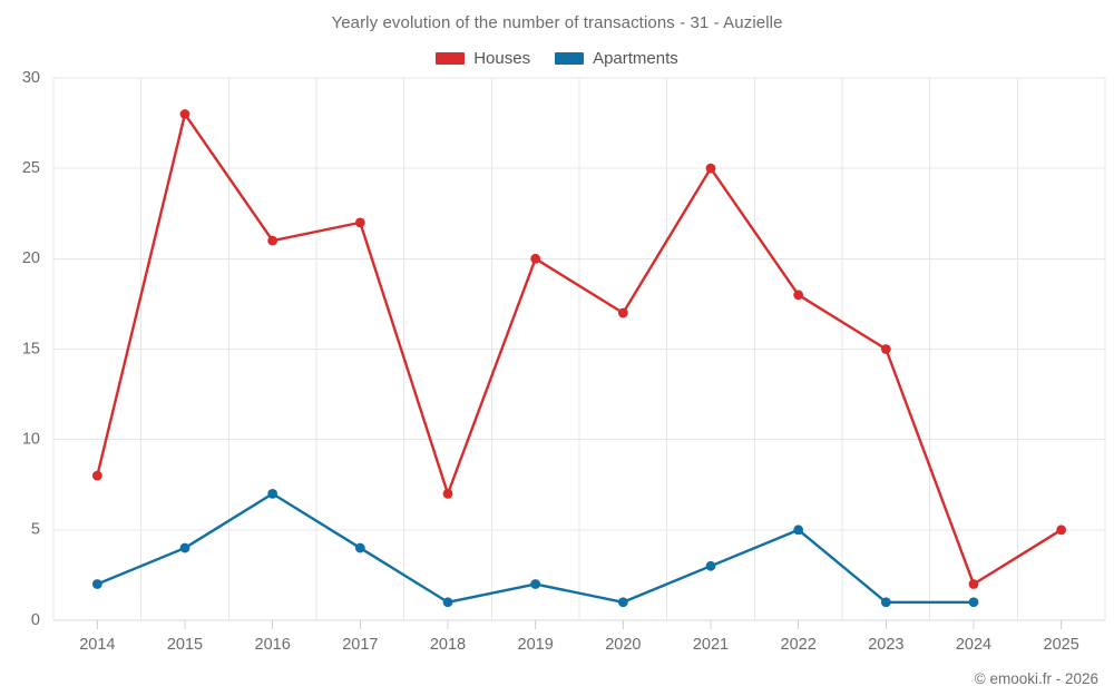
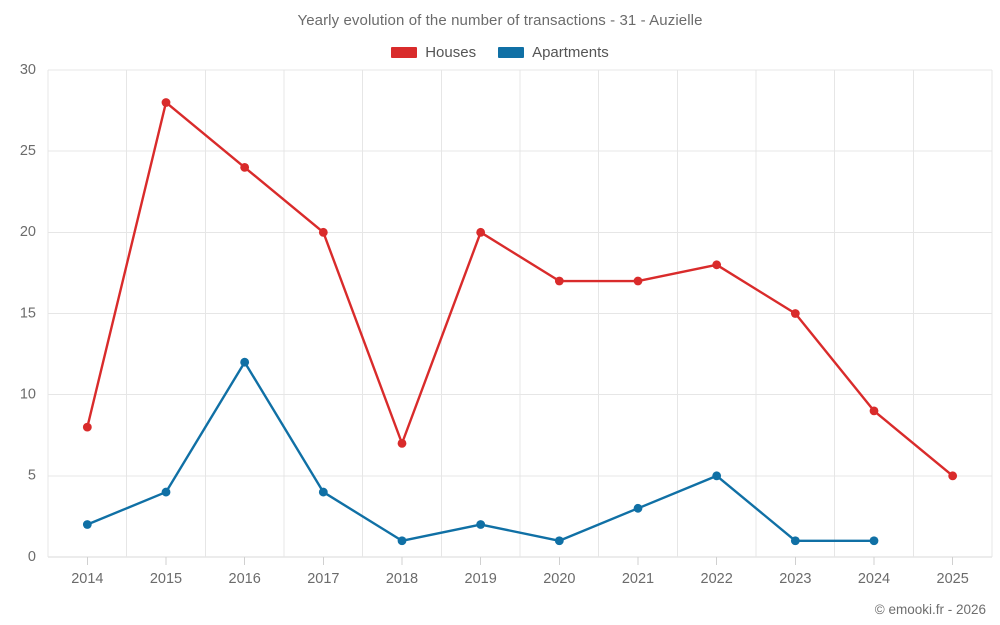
Houses/2016: 21 -> 24
Apartments/2016: 7 -> 12
Houses/2017: 22 -> 20
Houses/2021: 25 -> 17
Houses/2024: 2 -> 9
